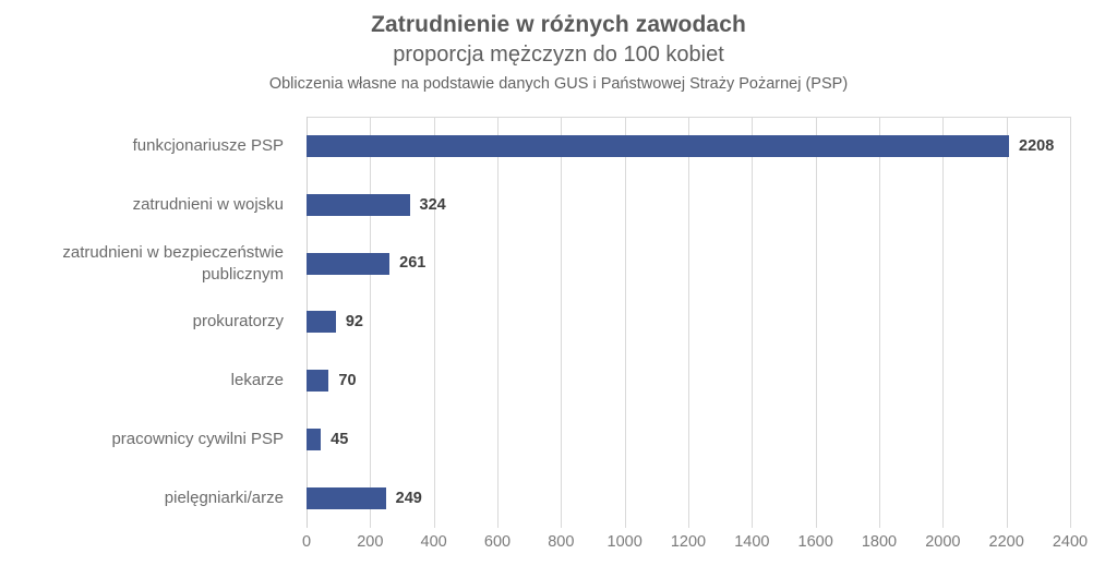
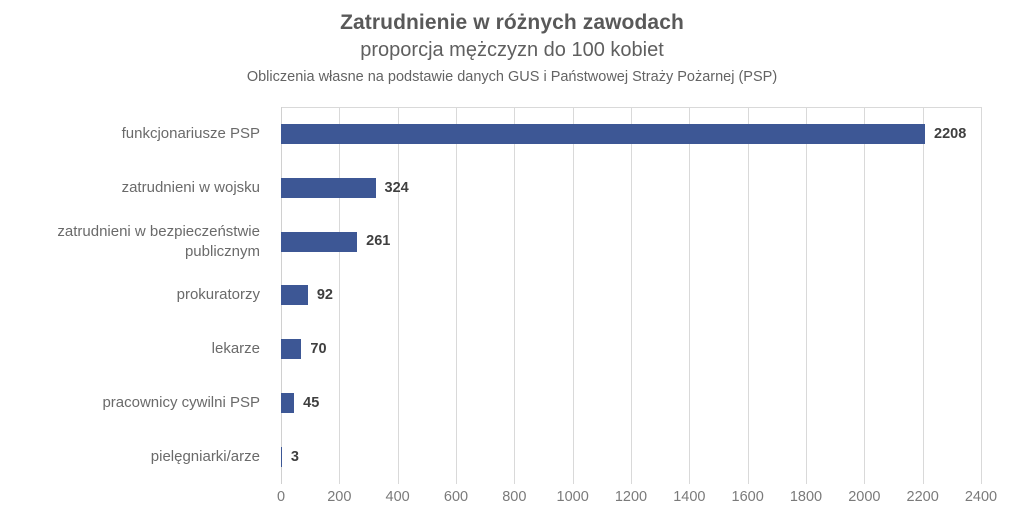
pielęgniarki/arze: 249 -> 3
